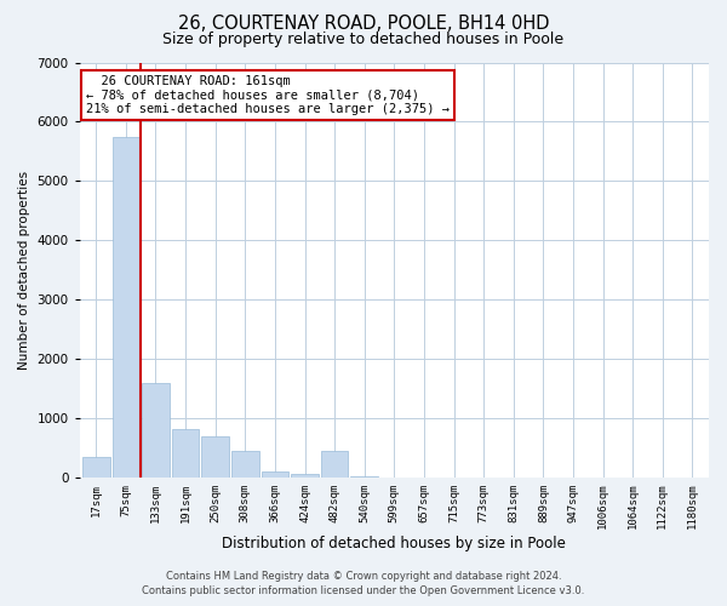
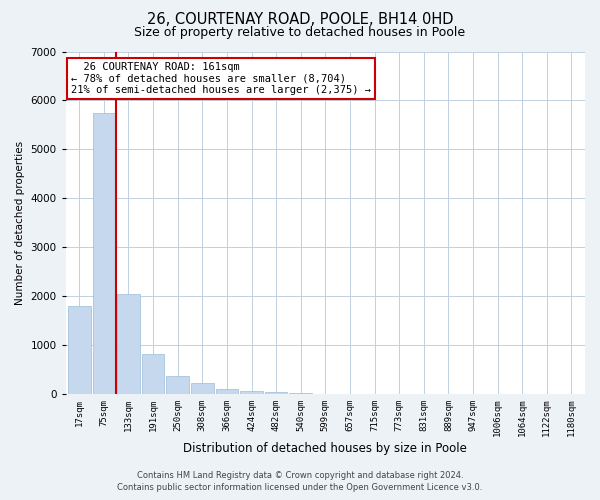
17sqm: 350 -> 1800
133sqm: 1600 -> 2050
250sqm: 700 -> 370
308sqm: 450 -> 230
482sqm: 450 -> 30
